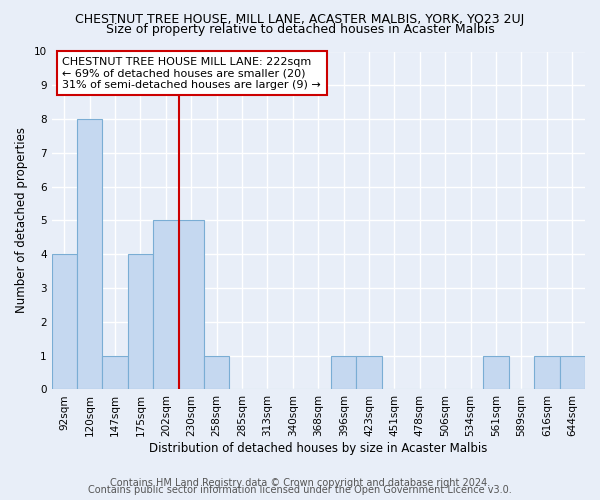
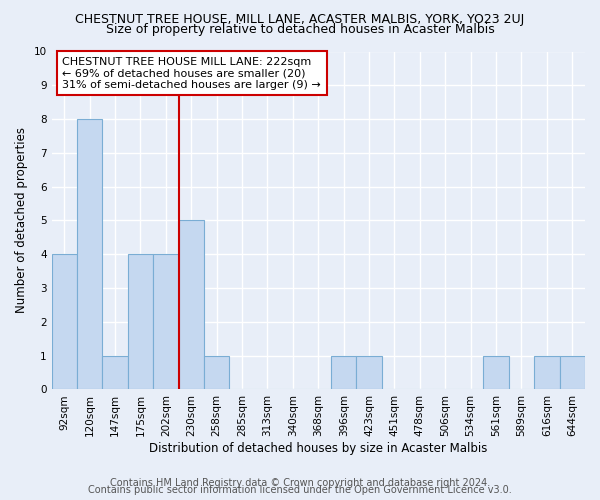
202sqm: 5 -> 4
